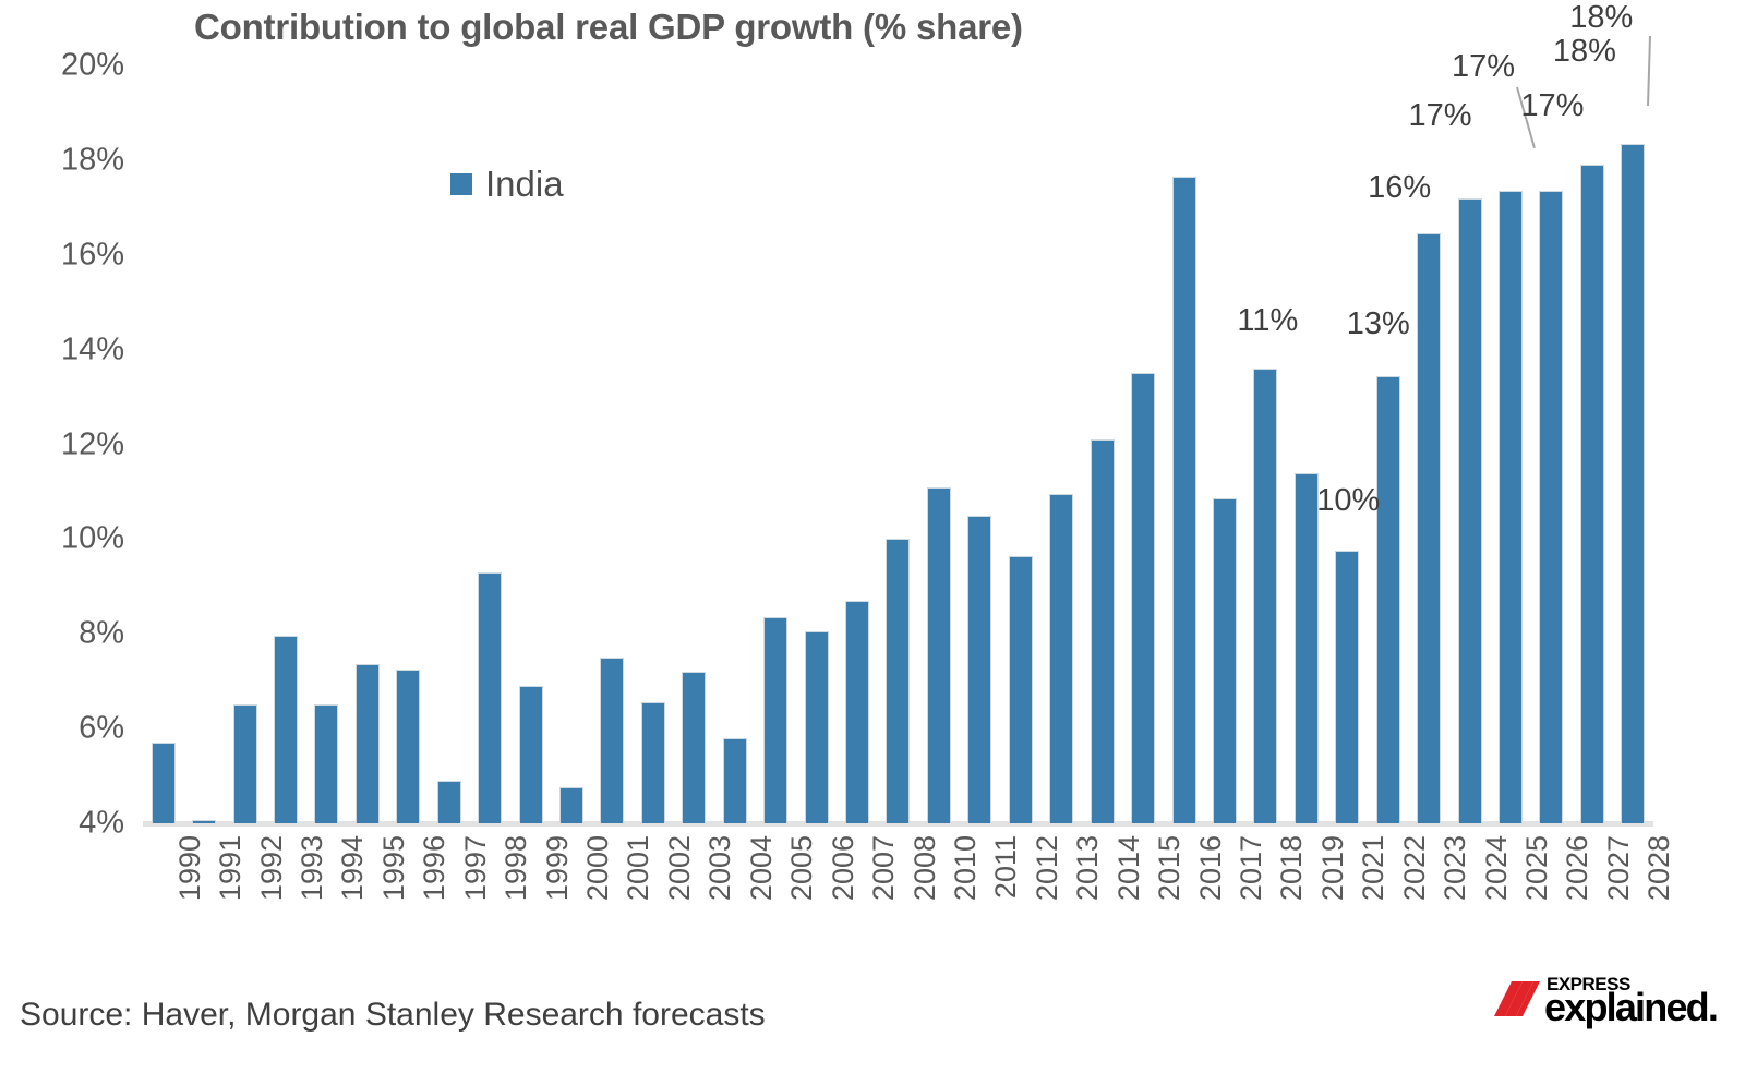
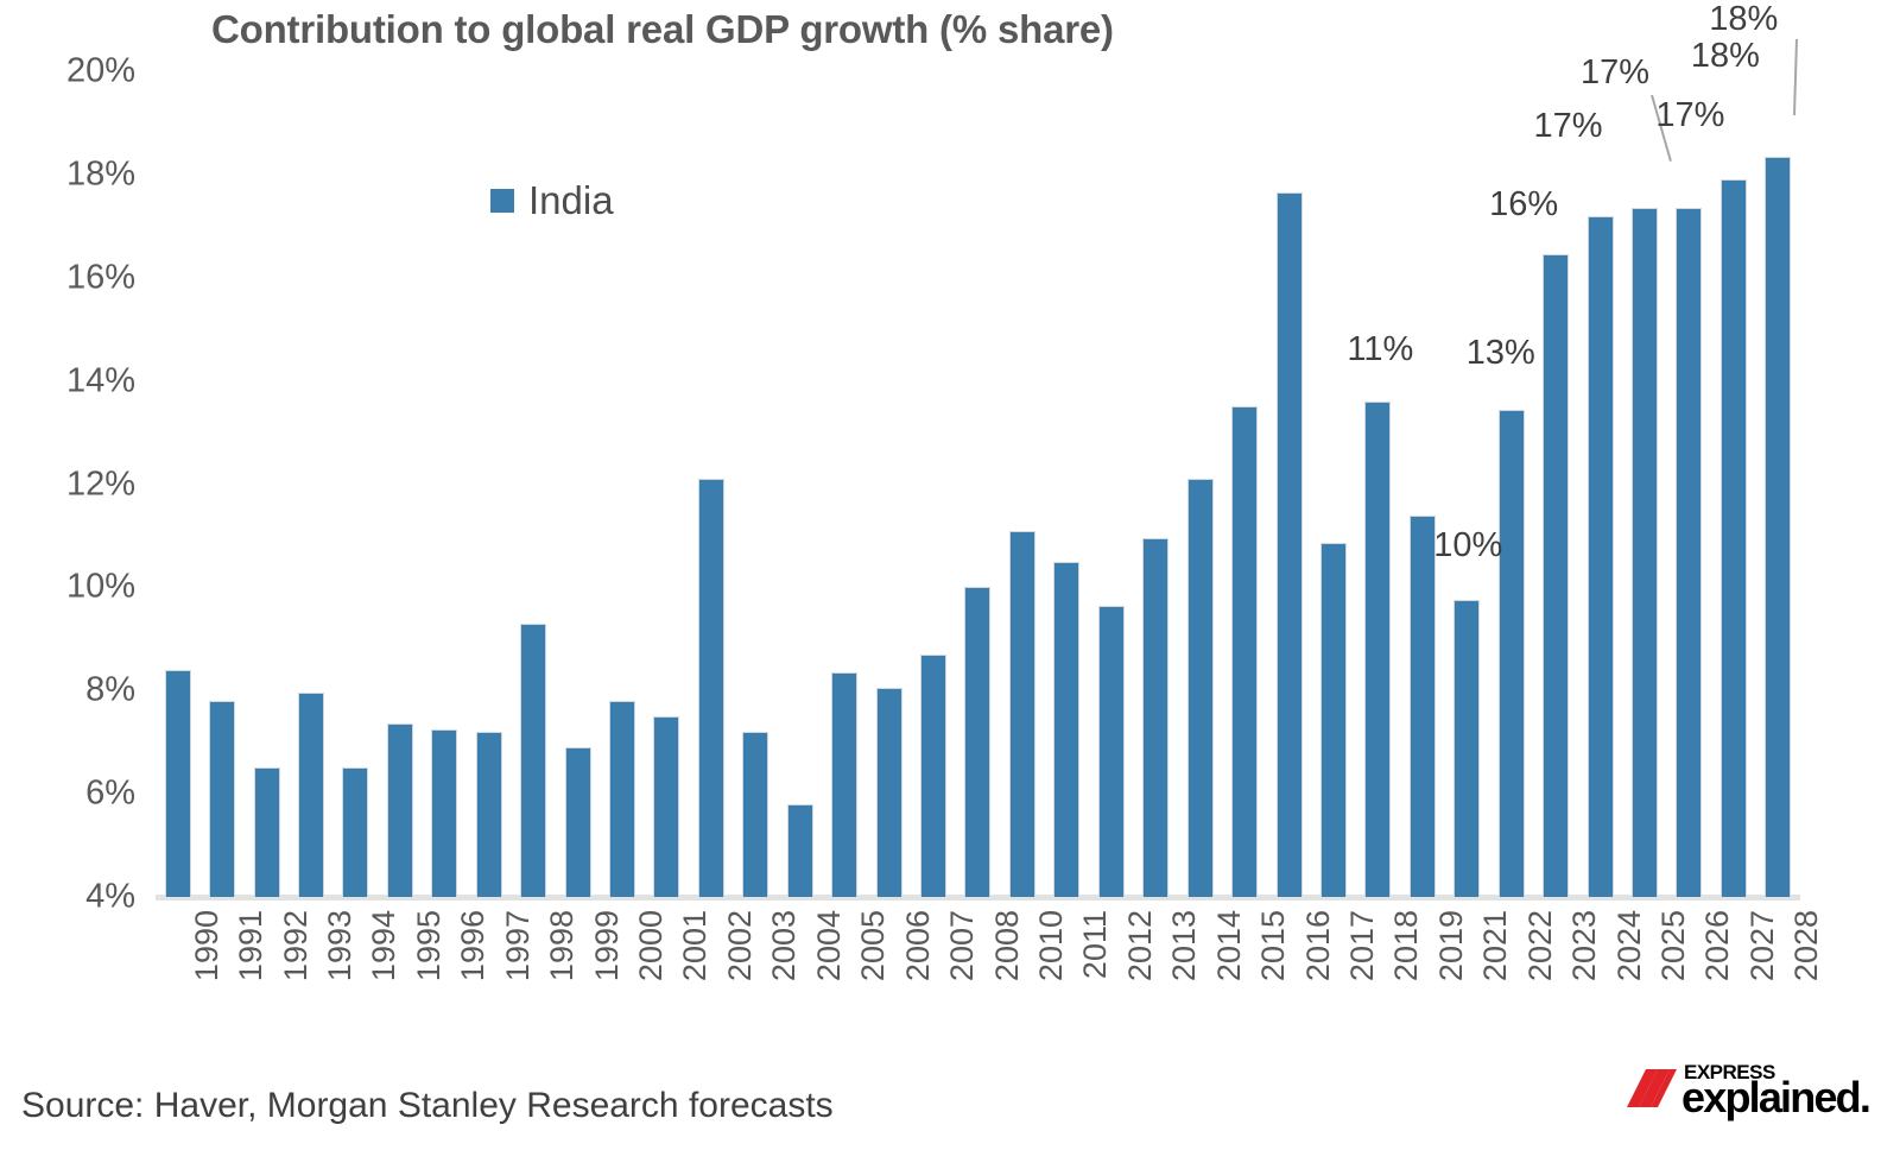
1990: 5.7% -> 8.4%
1991: 4.0% -> 7.8%
1997: 4.9% -> 7.2%
2000: 4.8% -> 7.8%
2002: 6.5% -> 12.1%
